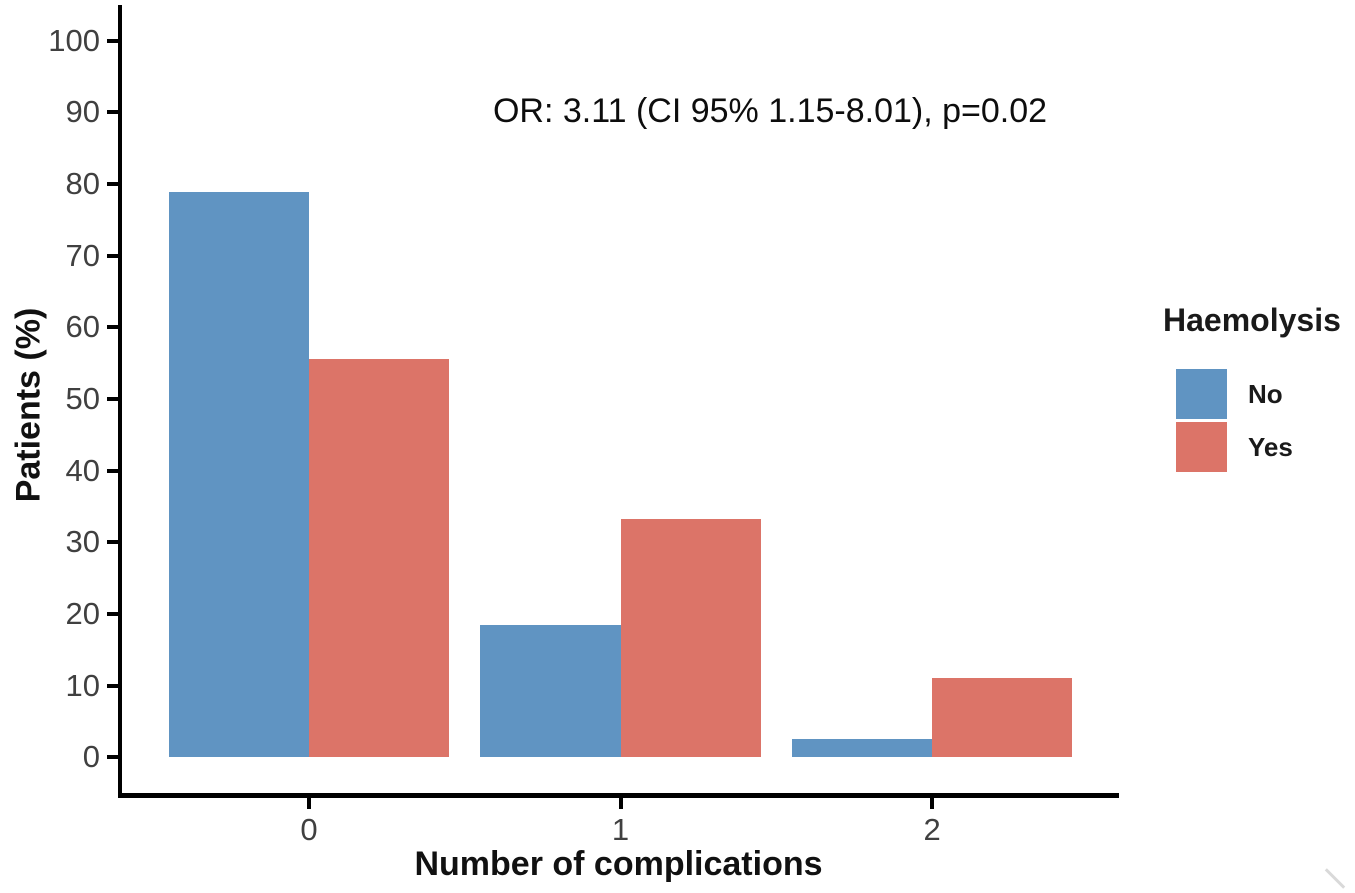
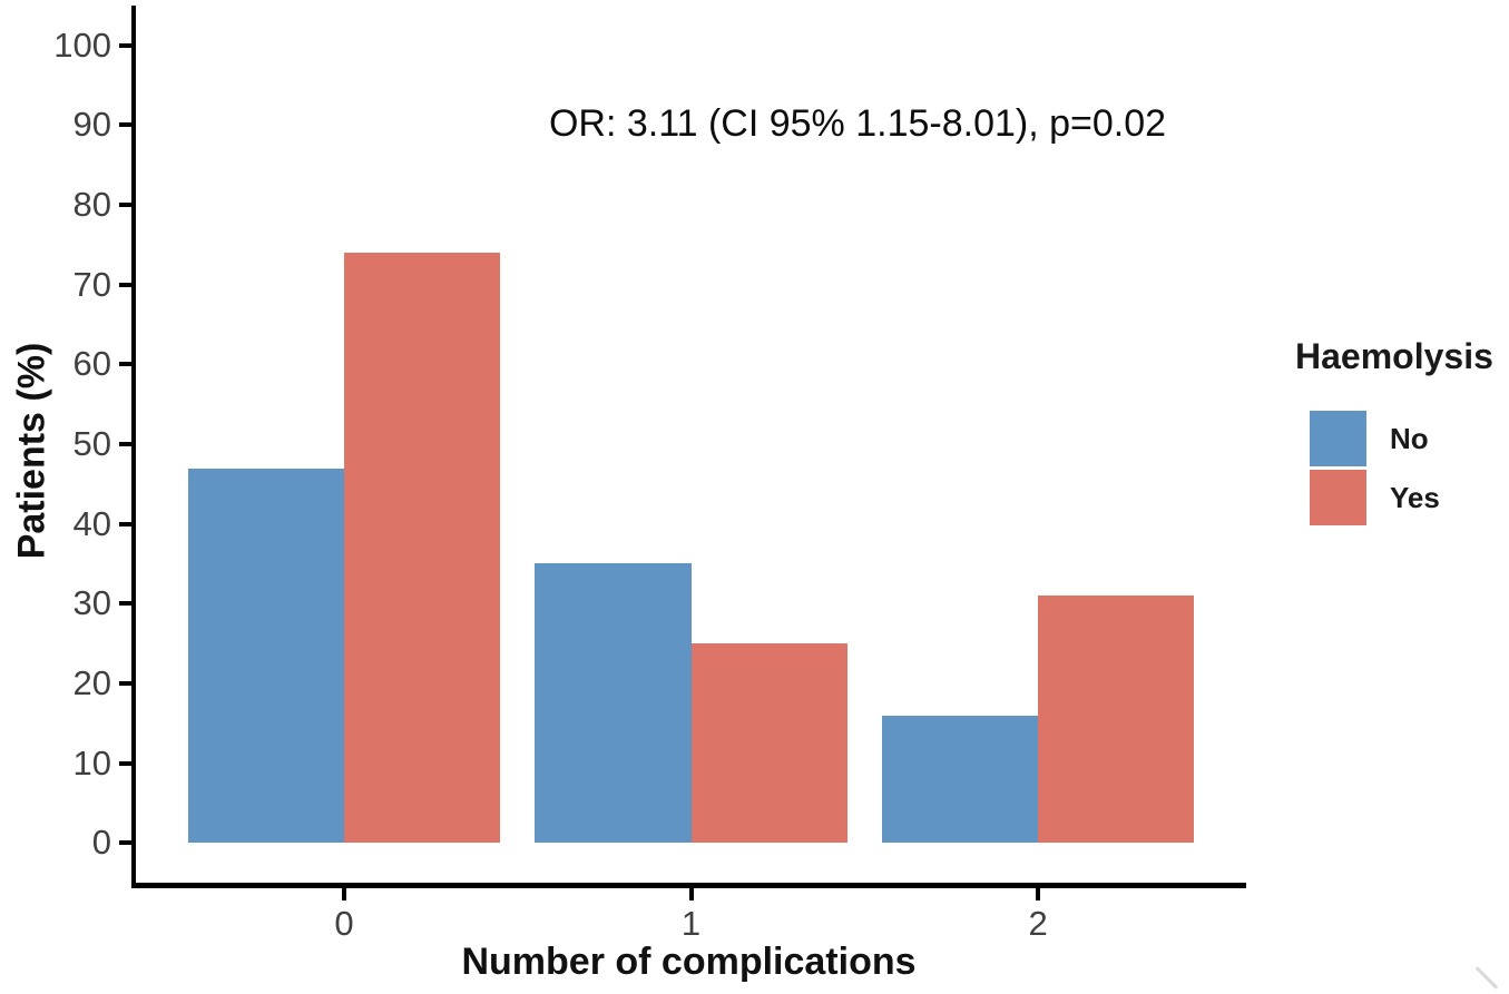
No/0: 79 -> 47
Yes/0: 56 -> 74
No/1: 18 -> 35
Yes/1: 33 -> 25
No/2: 3 -> 16
Yes/2: 11 -> 31
